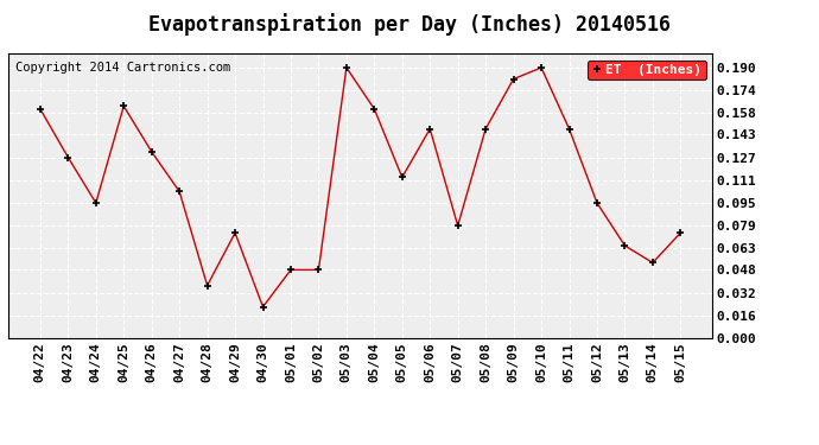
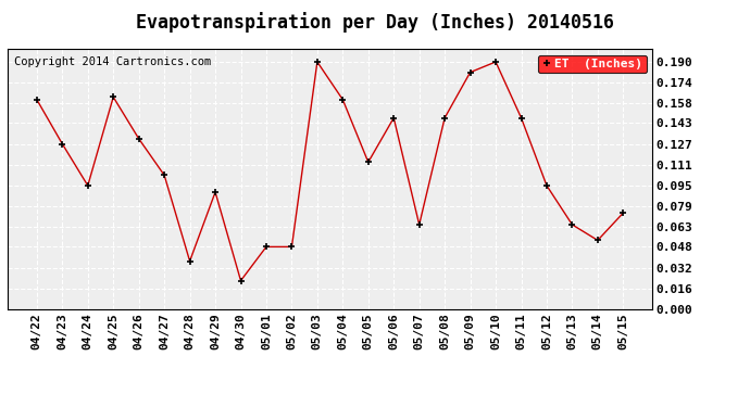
04/29: 0.074 -> 0.090
05/07: 0.079 -> 0.065
